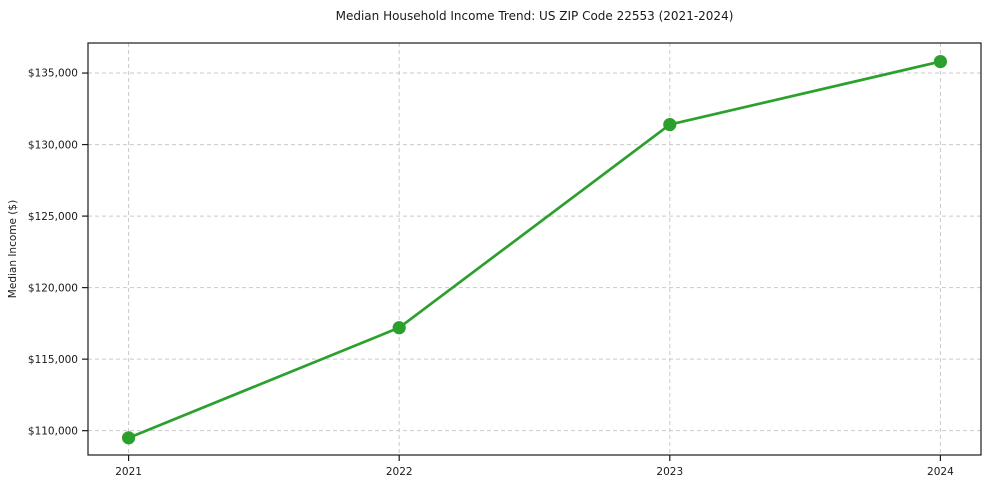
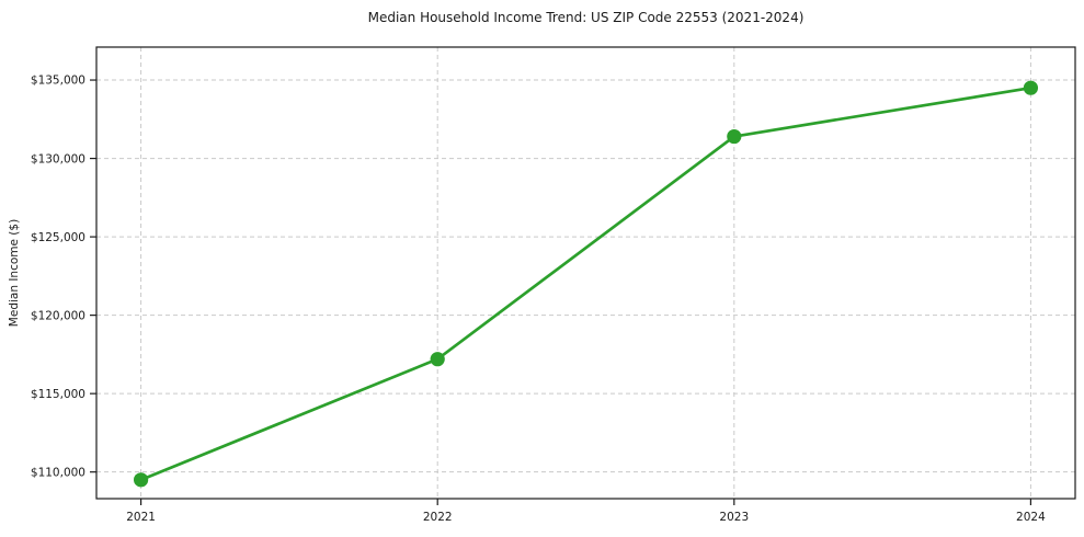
2024: $135800 -> $134500
